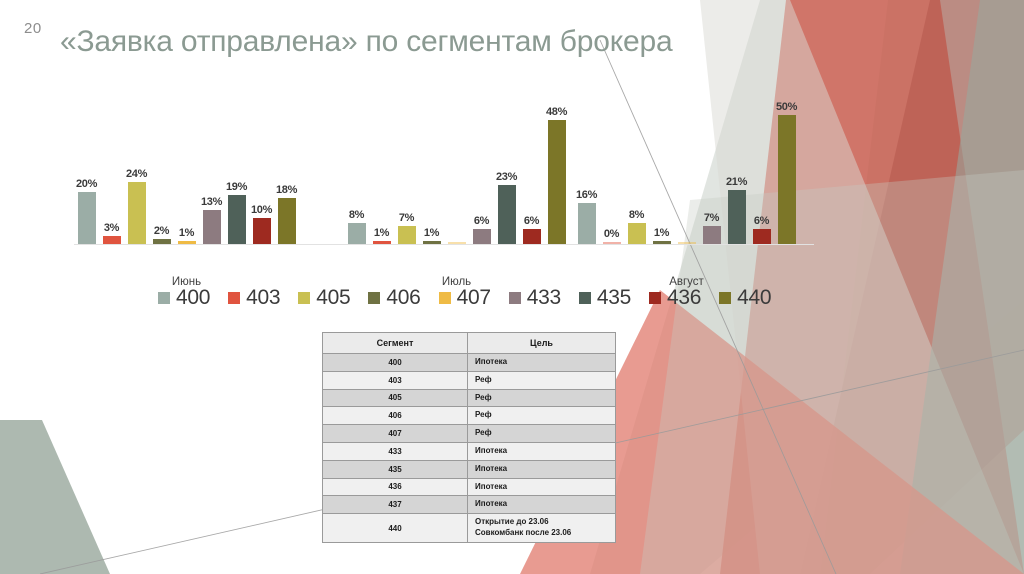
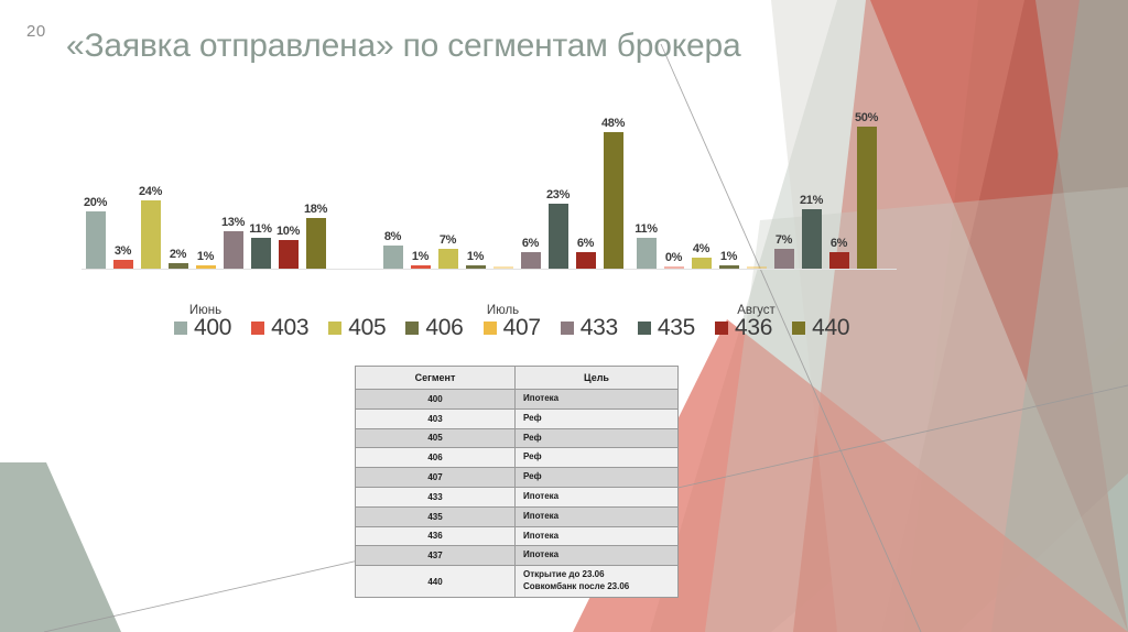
435/Июнь: 19% -> 11%
400/Август: 16% -> 11%
405/Август: 8% -> 4%
